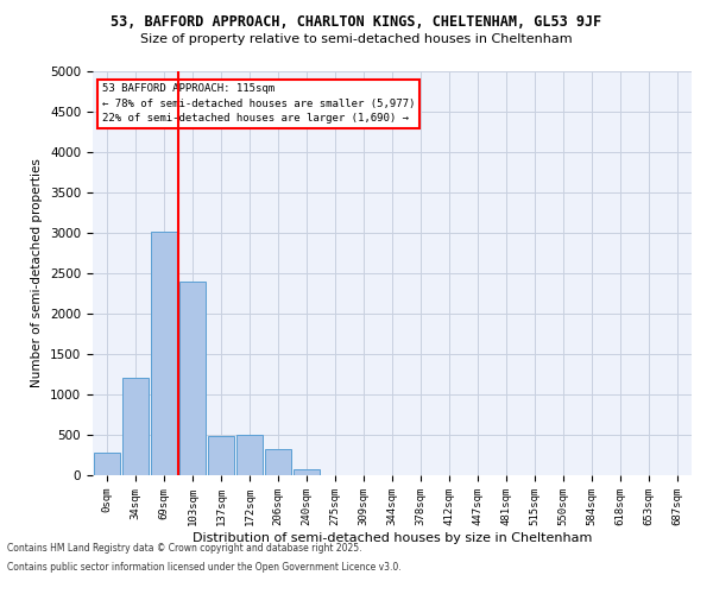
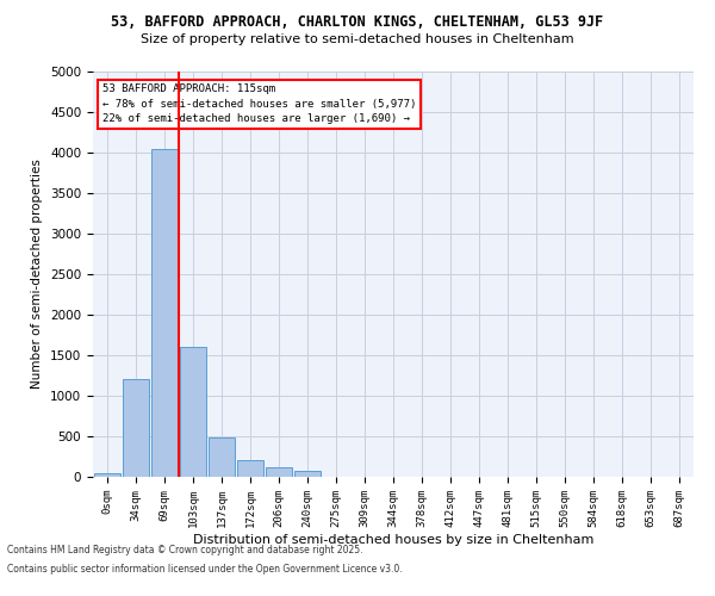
0sqm: 280 -> 50
69sqm: 3020 -> 4050
103sqm: 2400 -> 1600
172sqm: 500 -> 210
206sqm: 320 -> 120
